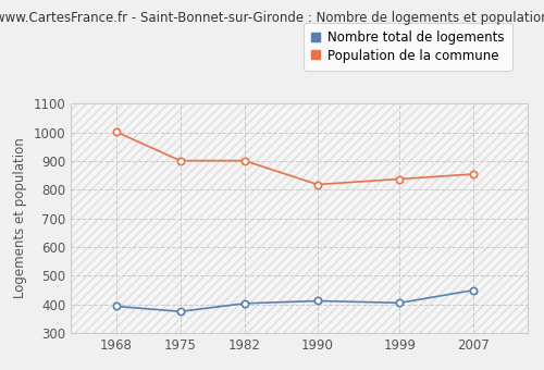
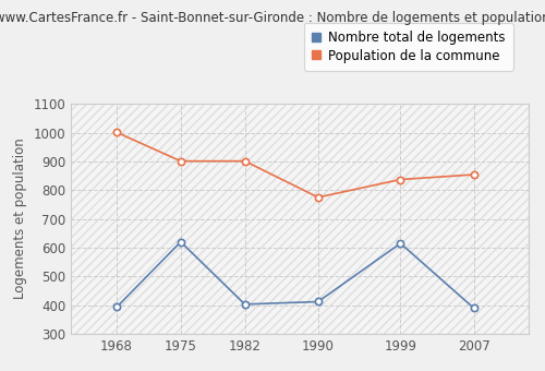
Nombre total de logements/1975: 375 -> 620
Population de la commune/1990: 818 -> 775
Nombre total de logements/1999: 405 -> 615
Nombre total de logements/2007: 449 -> 390
